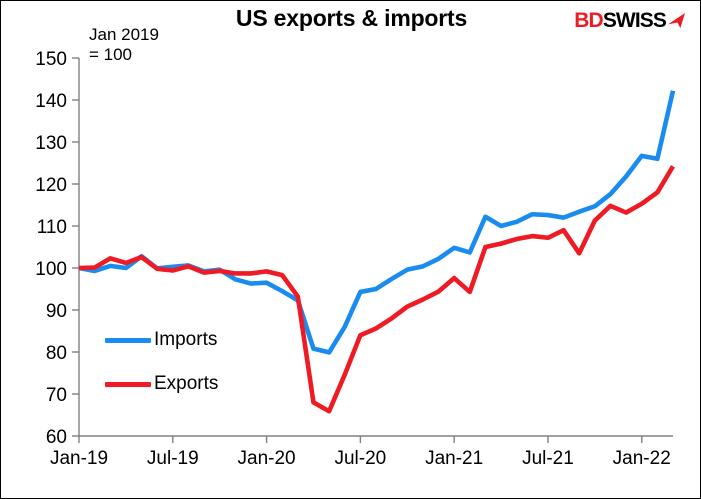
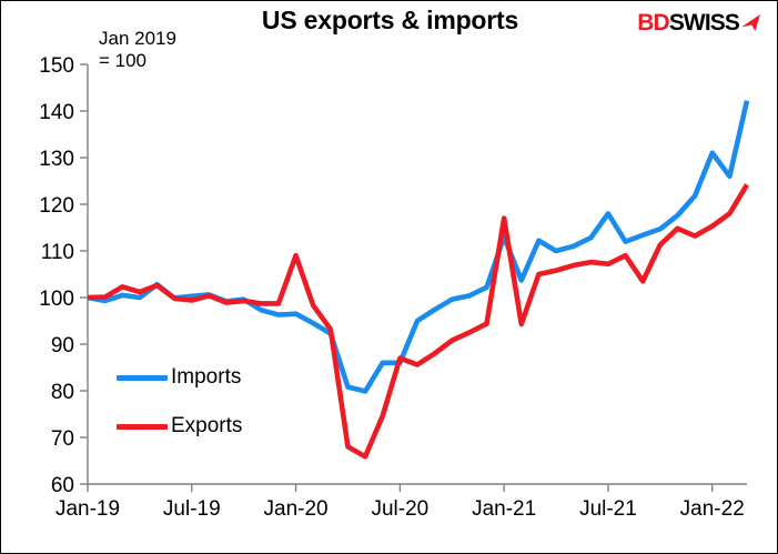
Exports/Jan-20: 99 -> 109
Imports/Jul-20: 94 -> 86
Exports/Jul-20: 84 -> 87
Imports/Jan-21: 105 -> 113
Exports/Jan-21: 98 -> 117
Imports/Jul-21: 113 -> 118
Imports/Jan-22: 127 -> 131
